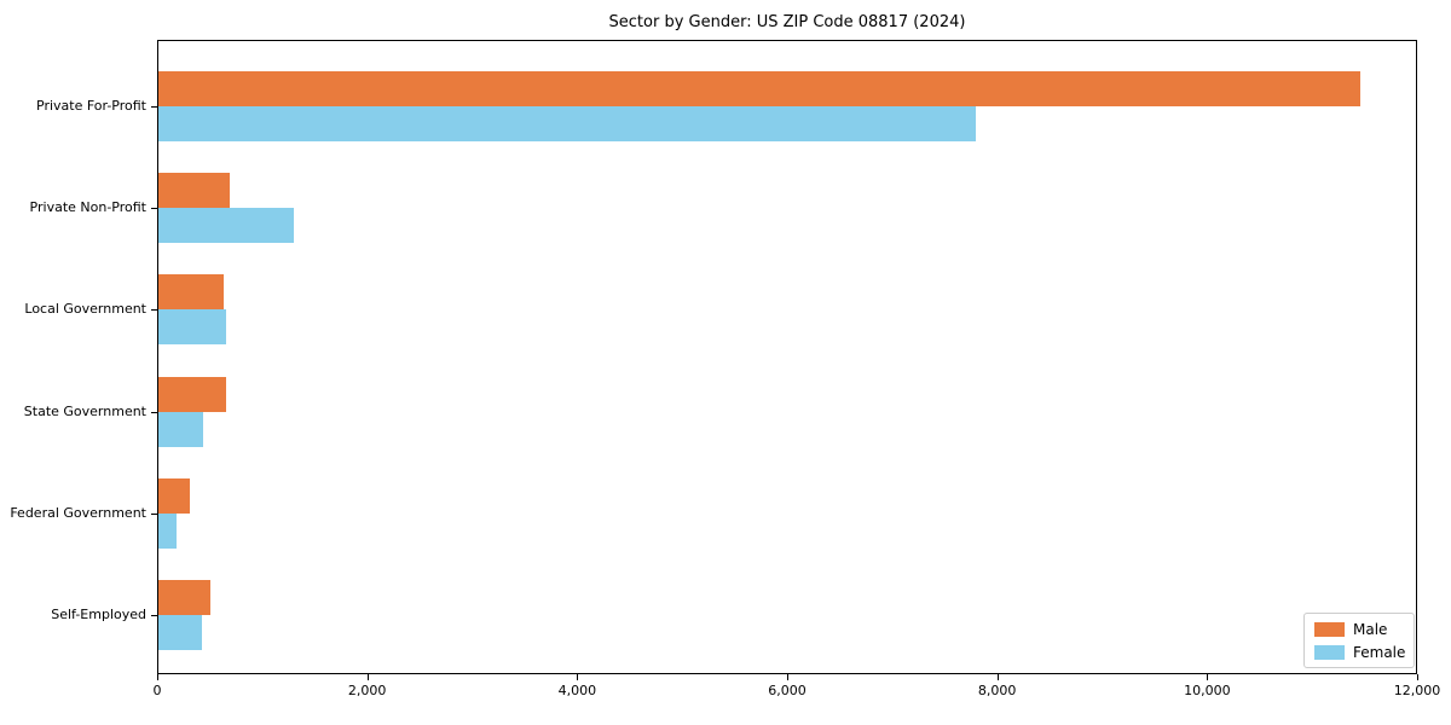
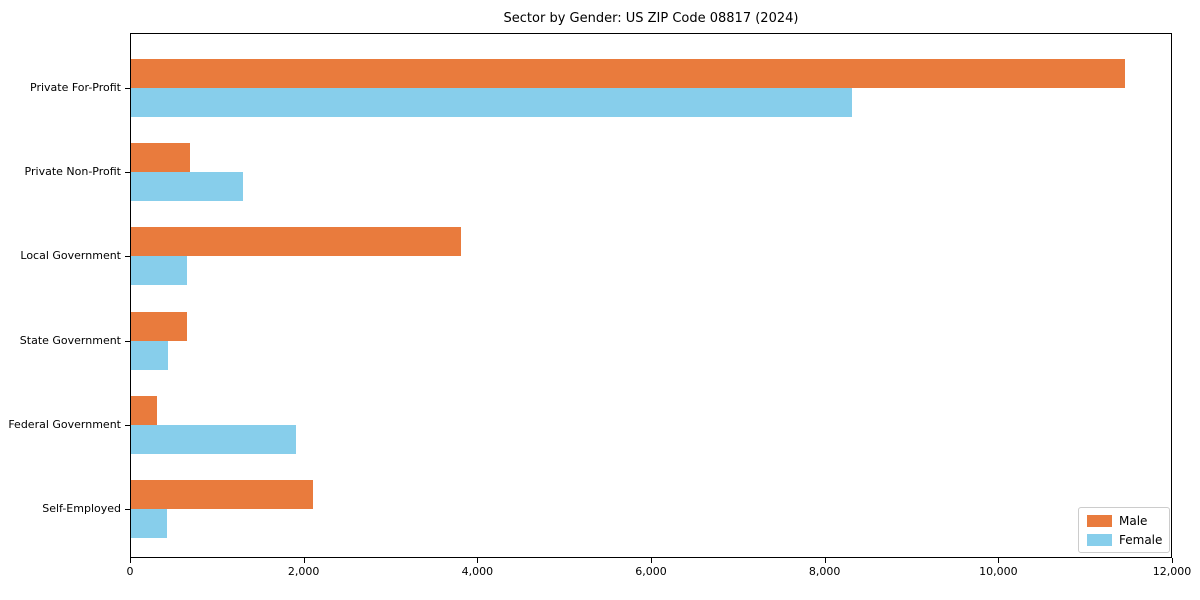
Female/Private For-Profit: 7800 -> 8300
Male/Local Government: 600 -> 3800
Female/Federal Government: 200 -> 1900
Male/Self-Employed: 500 -> 2100
